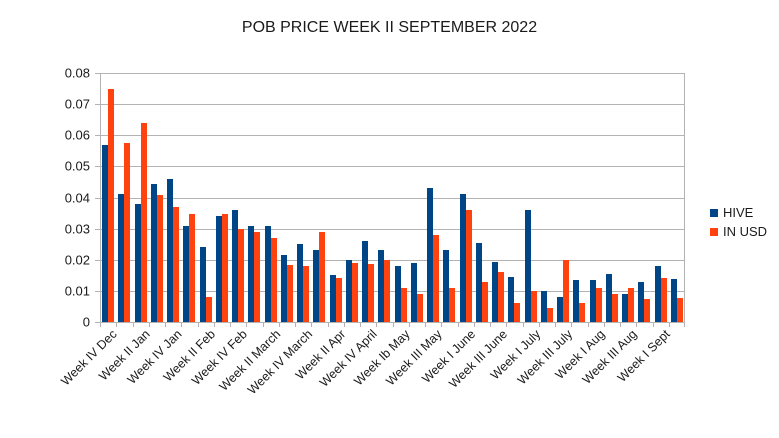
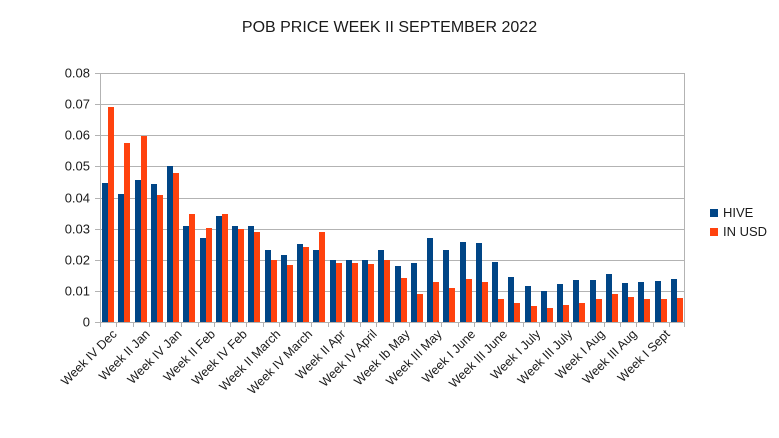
HIVE/Week IV Dec: 0.057 -> 0.045
IN USD/Week IV Dec: 0.075 -> 0.069
HIVE/Week II Jan: 0.038 -> 0.045
IN USD/Week II Jan: 0.064 -> 0.060
HIVE/Week IV Jan: 0.046 -> 0.050
IN USD/Week IV Jan: 0.037 -> 0.048
HIVE/Week II Feb: 0.024 -> 0.027
IN USD/Week II Feb: 0.008 -> 0.030
HIVE/Week IV Feb: 0.036 -> 0.031
HIVE/Week II March: 0.031 -> 0.023
IN USD/Week II March: 0.027 -> 0.020
IN USD/Week IV March: 0.018 -> 0.024
HIVE/Week II Apr: 0.015 -> 0.020
IN USD/Week II Apr: 0.014 -> 0.019
HIVE/Week IV April: 0.026 -> 0.020
IN USD/Week Ib May: 0.011 -> 0.014
HIVE/Week III May: 0.043 -> 0.027
IN USD/Week III May: 0.028 -> 0.013
HIVE/Week I June: 0.041 -> 0.026
IN USD/Week I June: 0.036 -> 0.014
IN USD/Week III June: 0.016 -> 0.007
HIVE/Week I July: 0.036 -> 0.011
IN USD/Week I July: 0.010 -> 0.005
HIVE/Week III July: 0.008 -> 0.012
IN USD/Week III July: 0.020 -> 0.005
IN USD/Week I Aug: 0.011 -> 0.007
HIVE/Week III Aug: 0.009 -> 0.013
IN USD/Week III Aug: 0.011 -> 0.008
HIVE/Week I Sept: 0.018 -> 0.013
IN USD/Week I Sept: 0.014 -> 0.007
